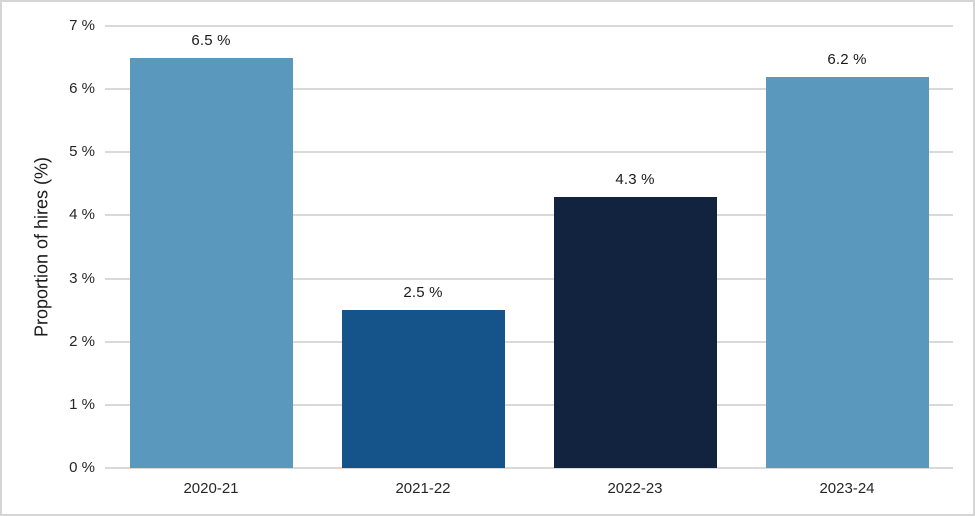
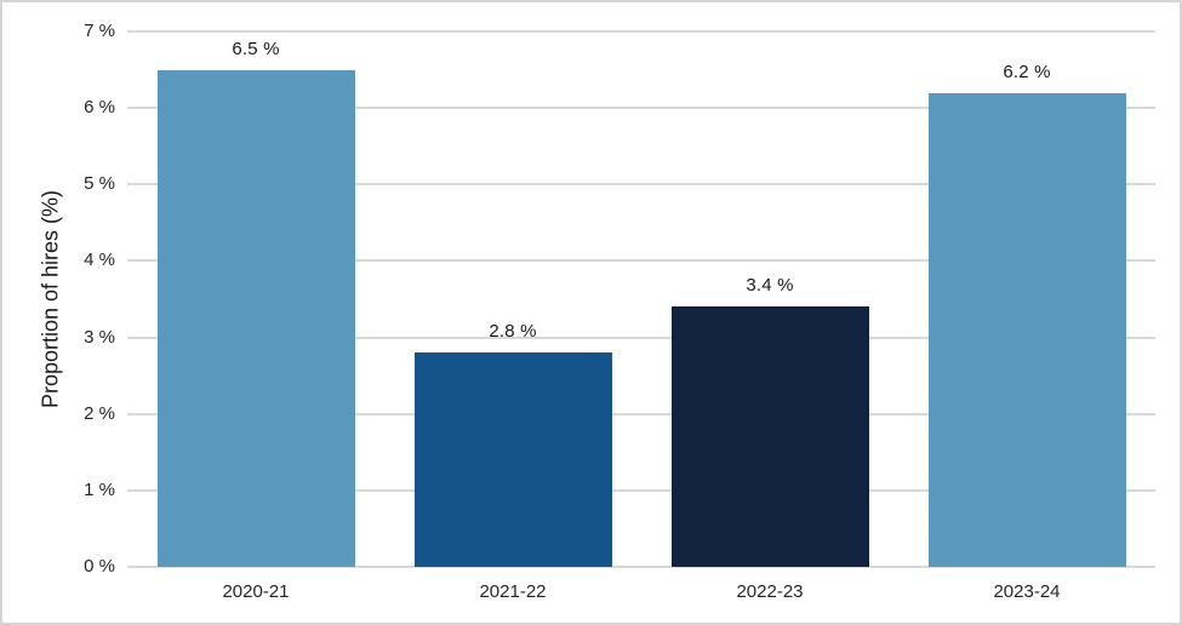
2021-22: 2.5 -> 2.8
2022-23: 4.3 -> 3.4
